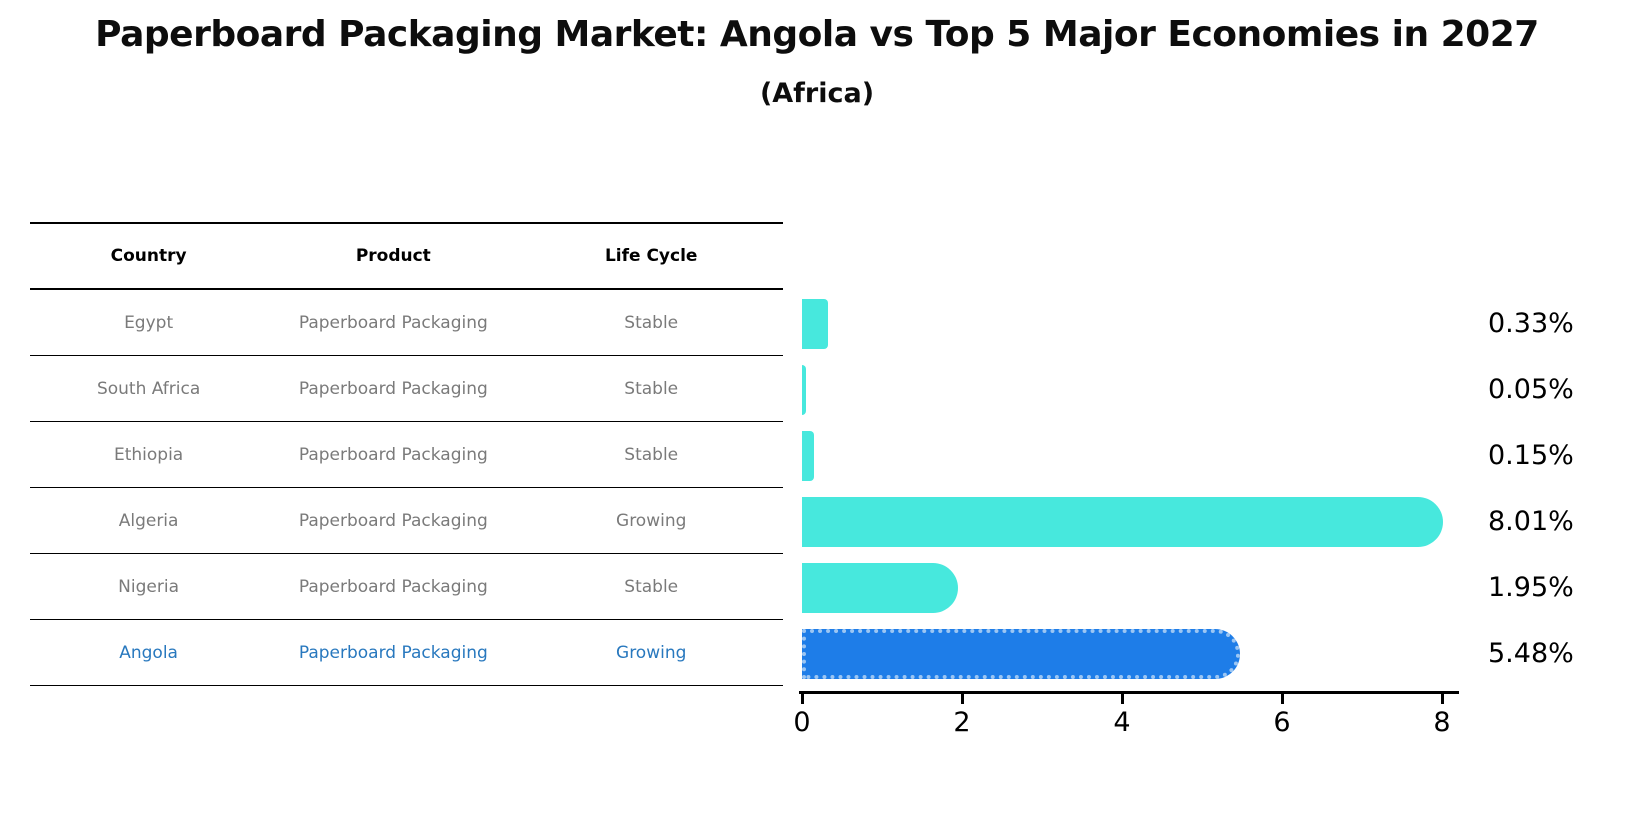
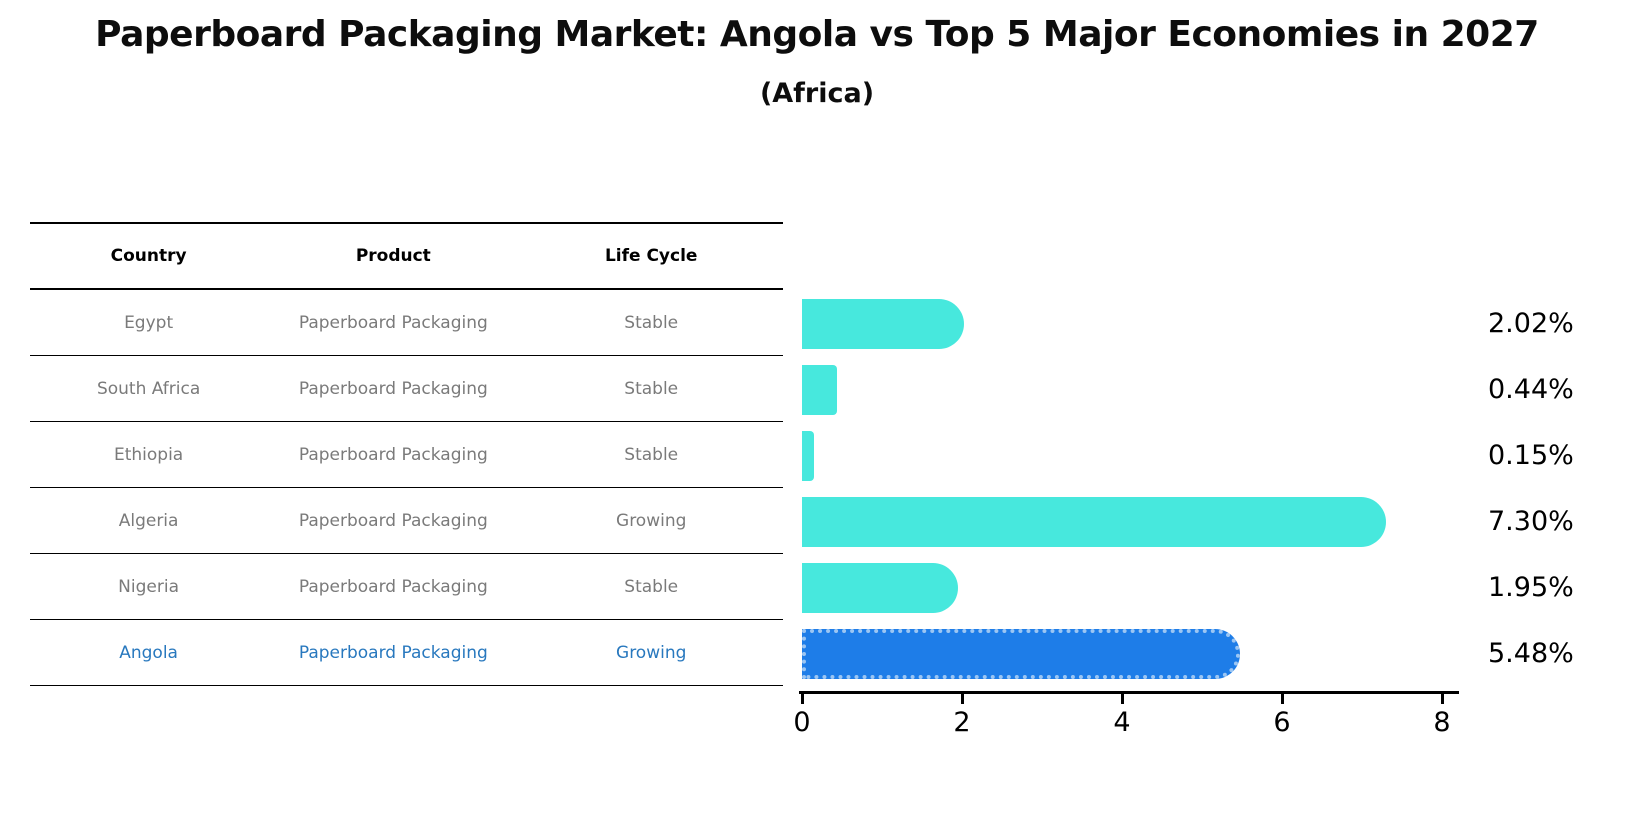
Egypt: 0.33% -> 2.02%
South Africa: 0.05% -> 0.44%
Algeria: 8.01% -> 7.30%
